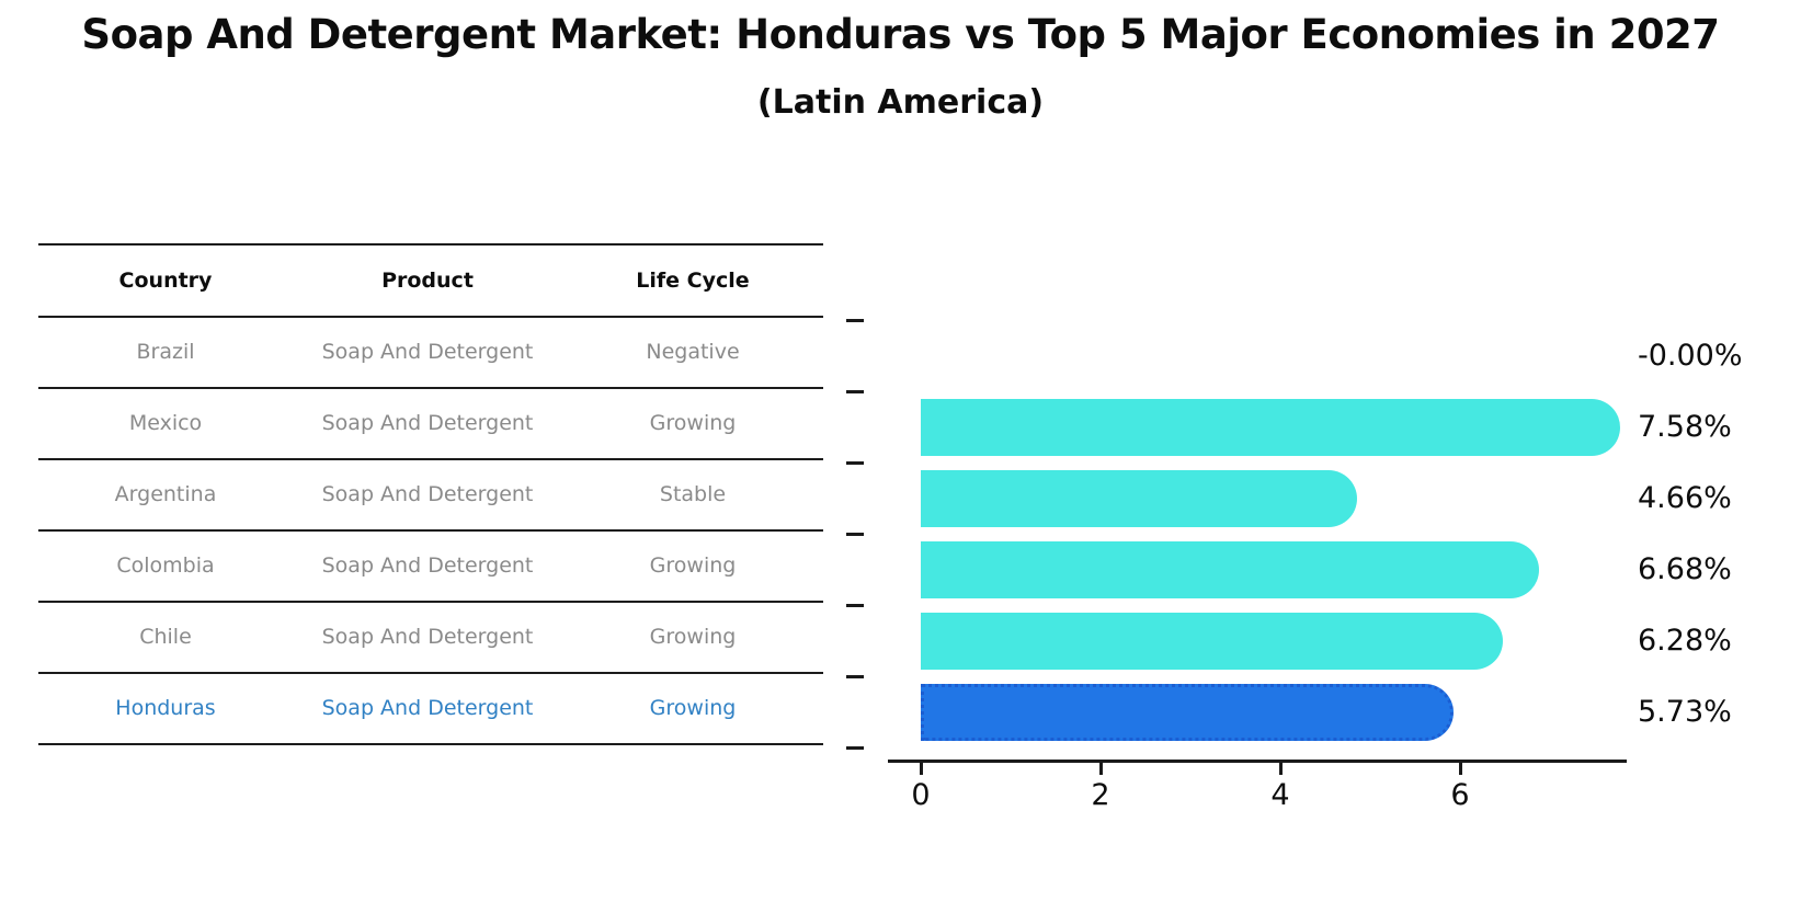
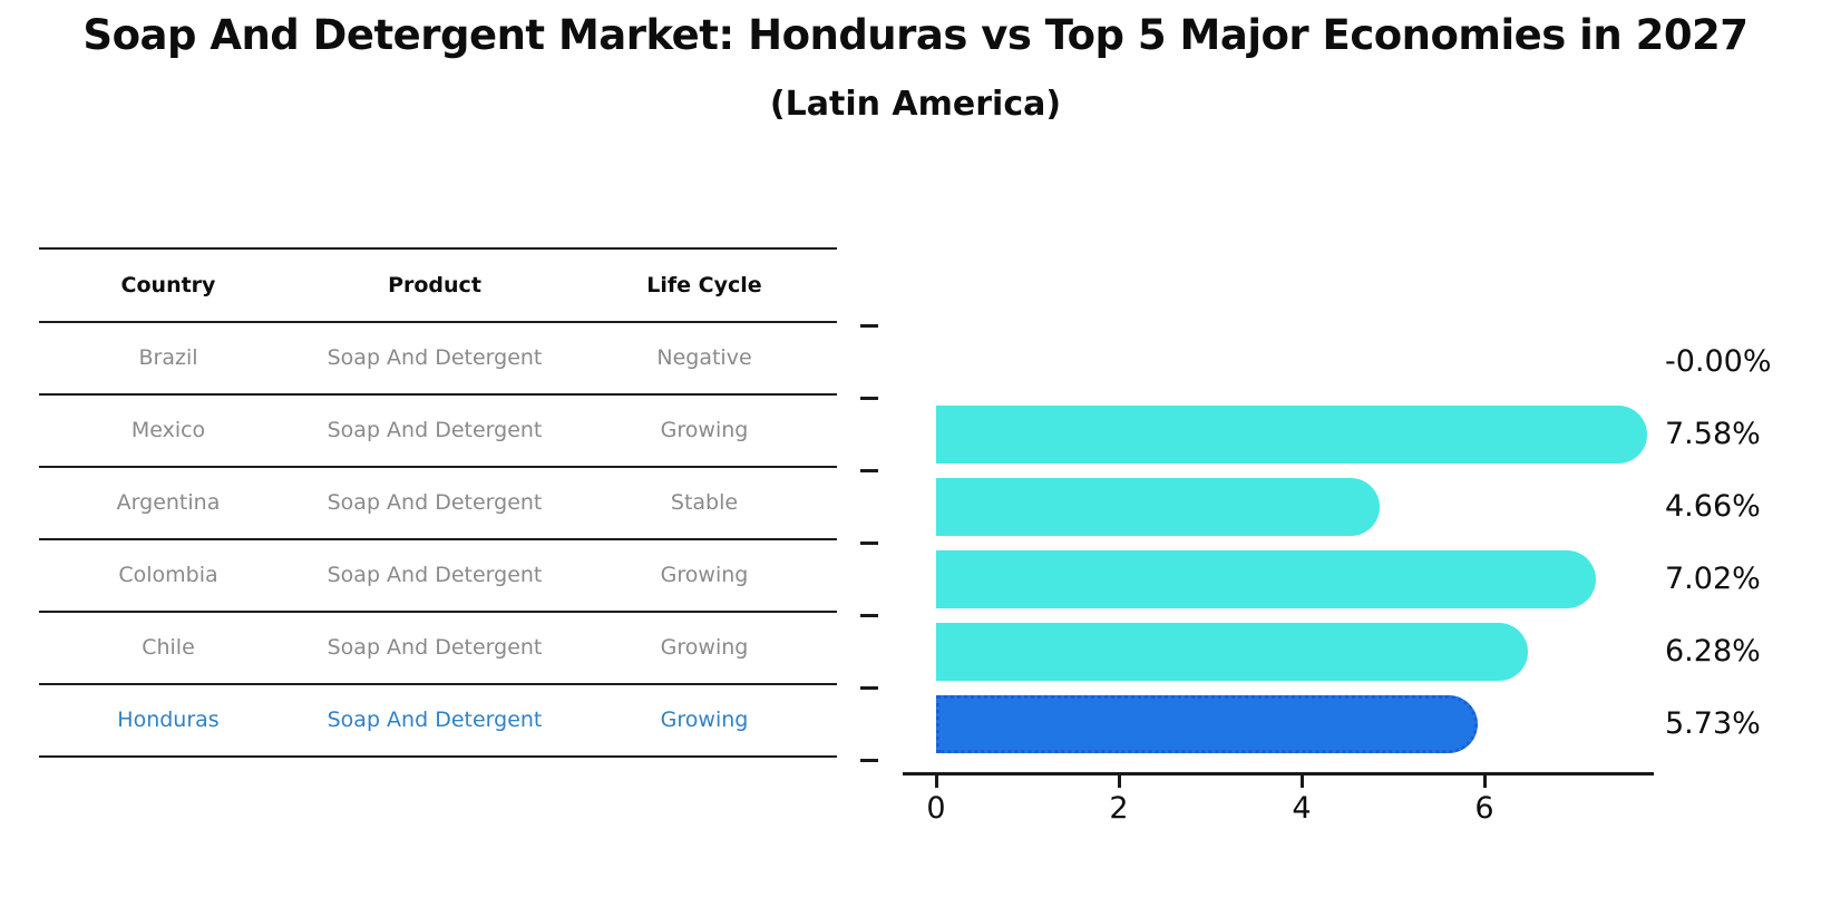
Colombia: 6.68% -> 7.02%
